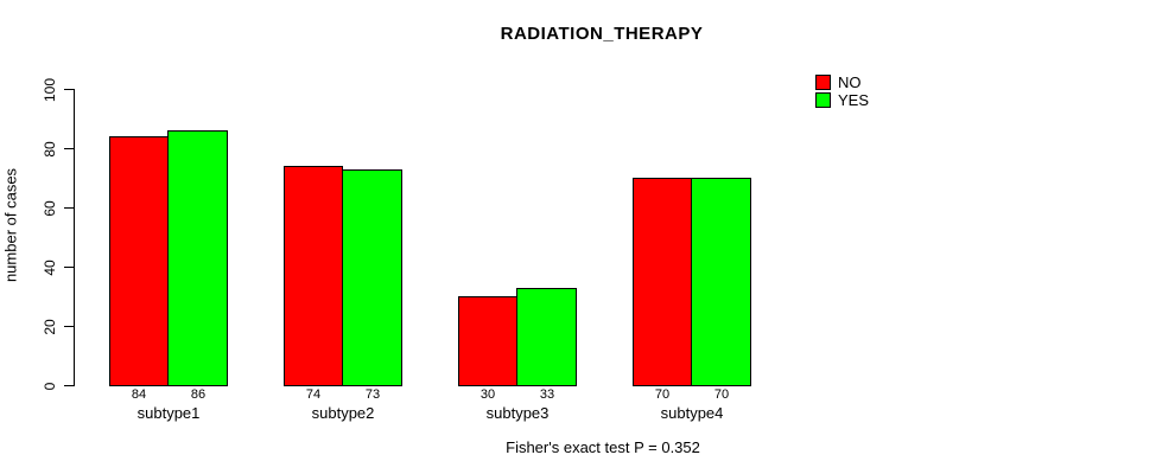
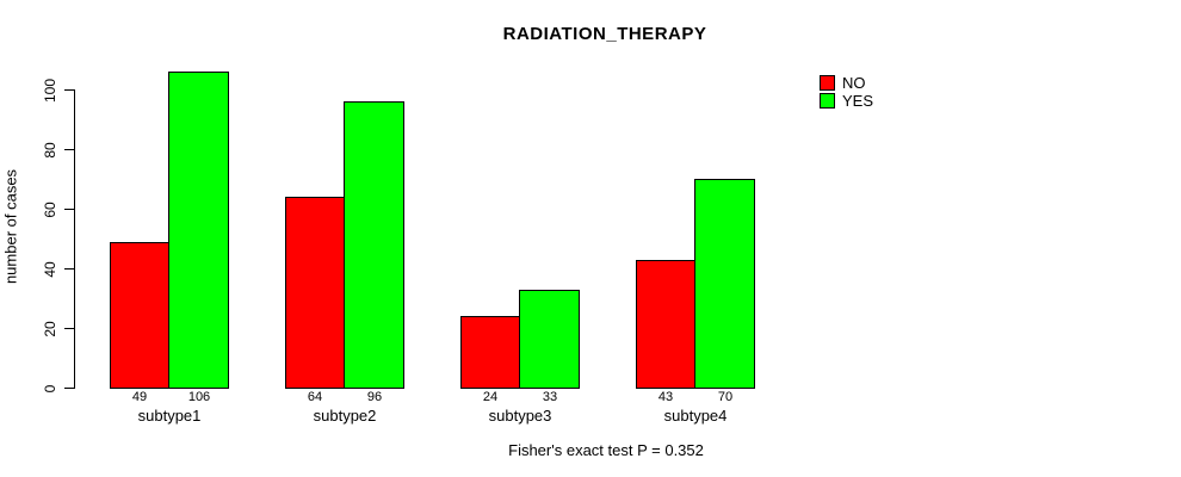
NO/subtype1: 84 -> 49
YES/subtype1: 86 -> 106
NO/subtype2: 74 -> 64
YES/subtype2: 73 -> 96
NO/subtype3: 30 -> 24
NO/subtype4: 70 -> 43
